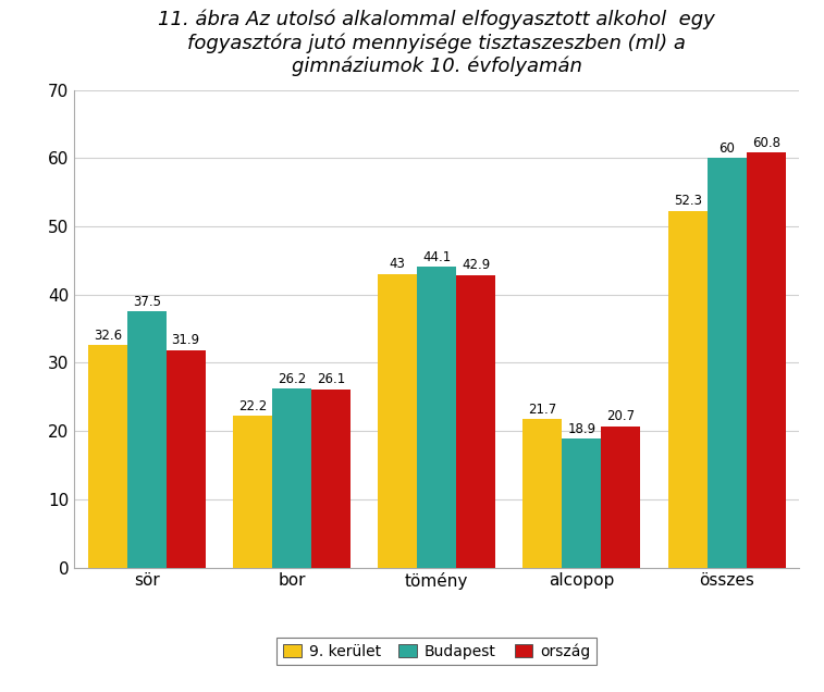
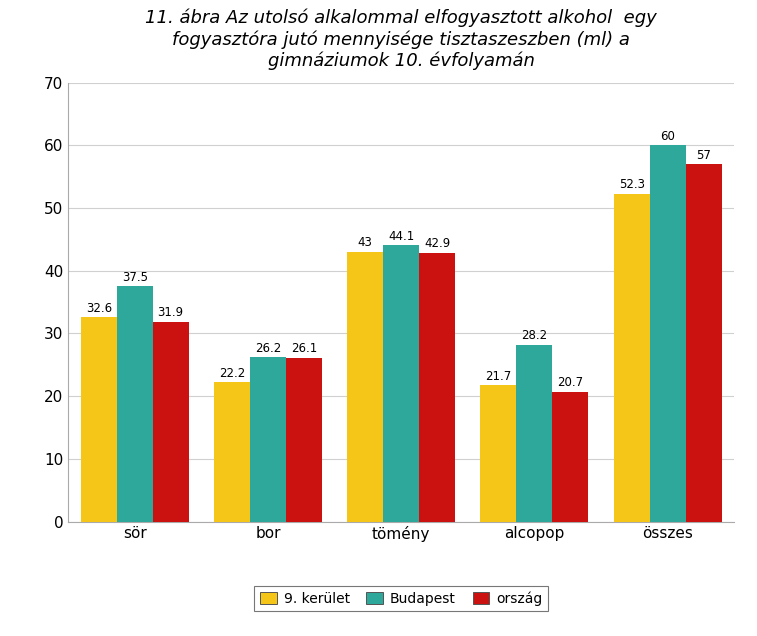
Budapest/alcopop: 18.9 -> 28.2
ország/összes: 60.8 -> 57
